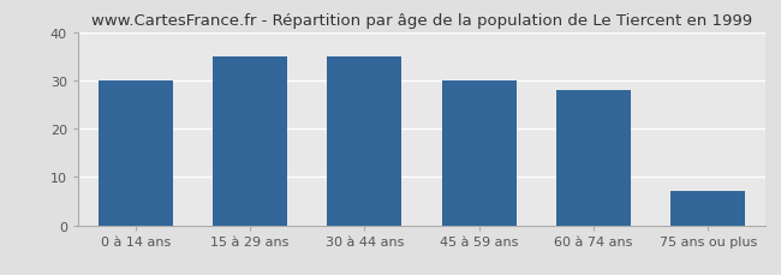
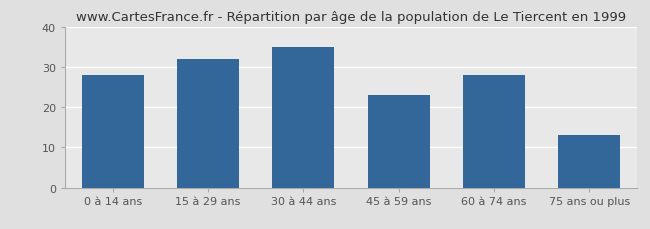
0 à 14 ans: 30 -> 28
15 à 29 ans: 35 -> 32
45 à 59 ans: 30 -> 23
75 ans ou plus: 7 -> 13
